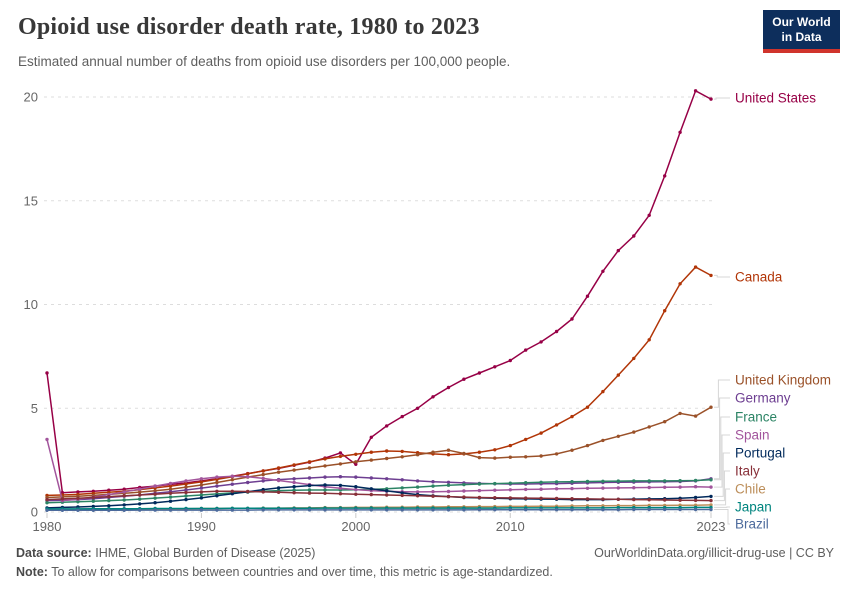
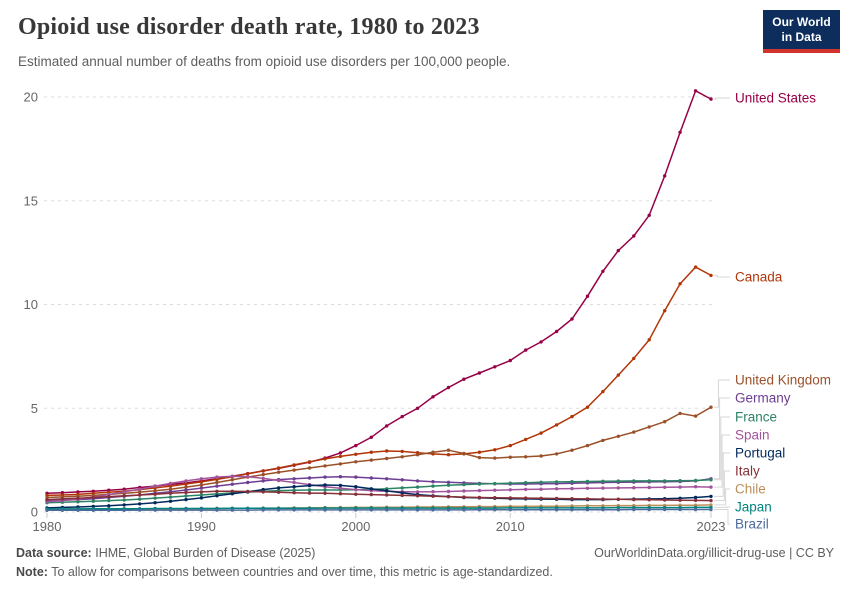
United States/1980: 6.7 -> 0.9
Spain/1980: 3.5 -> 0.5
United States/2000: 2.3 -> 3.2
